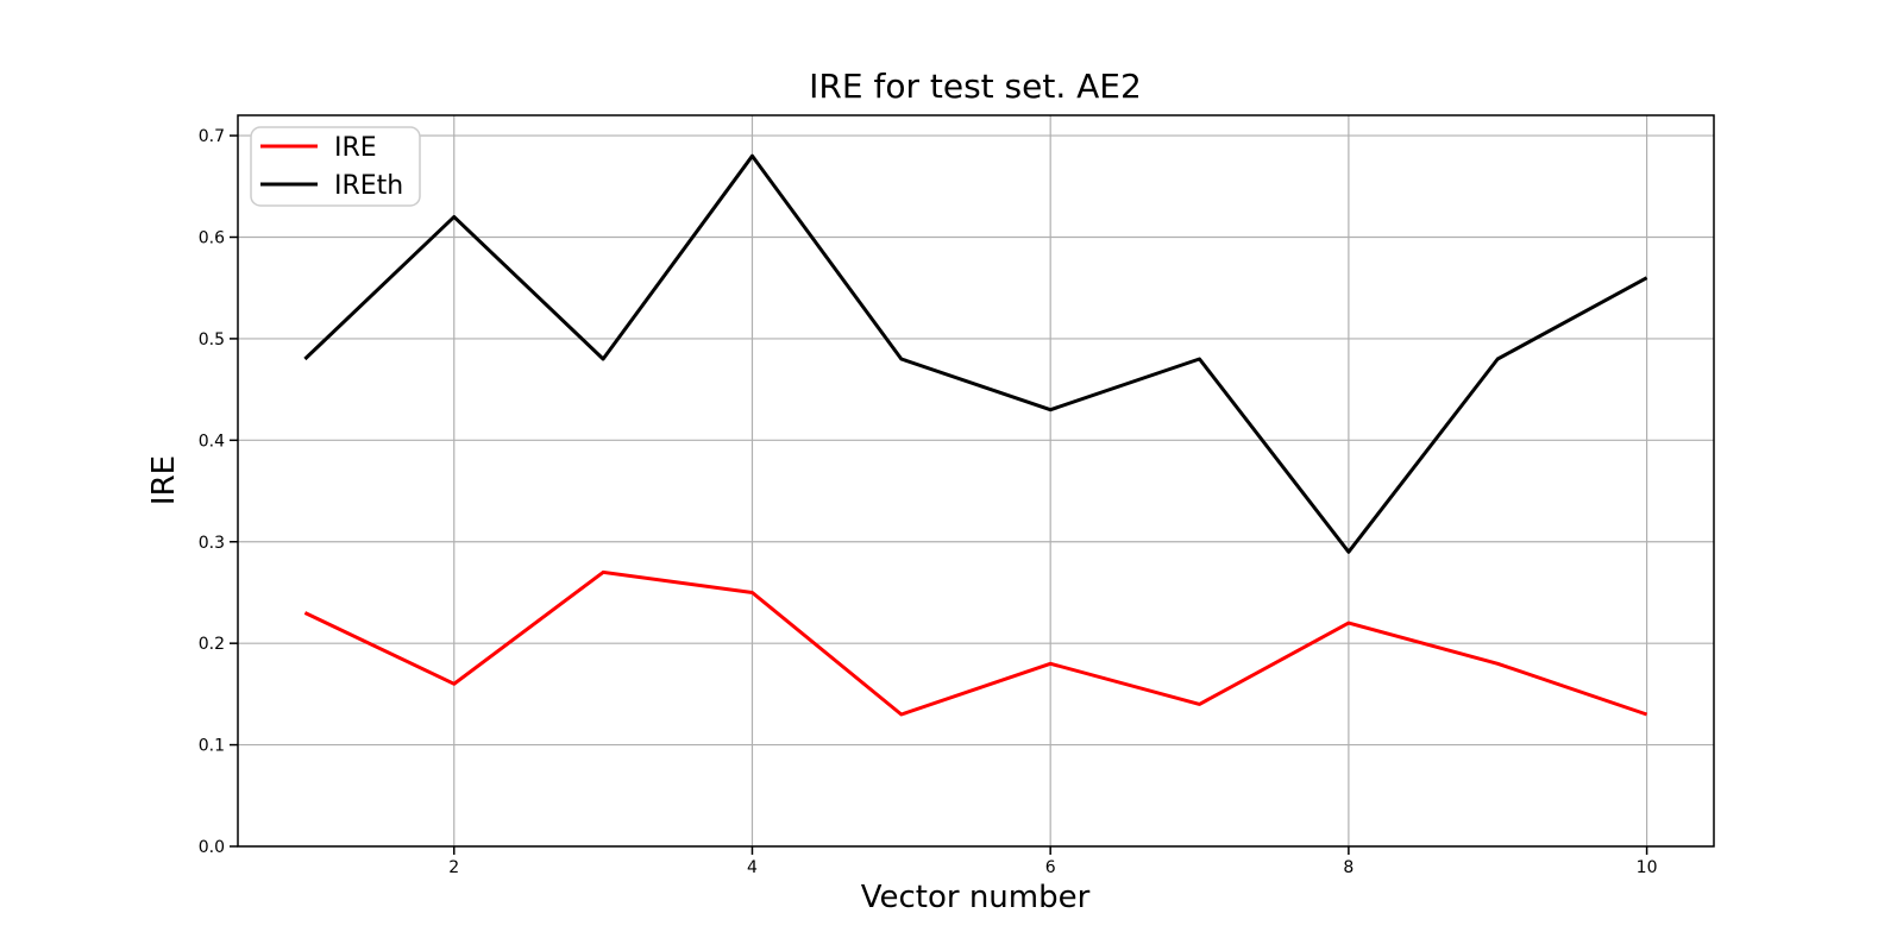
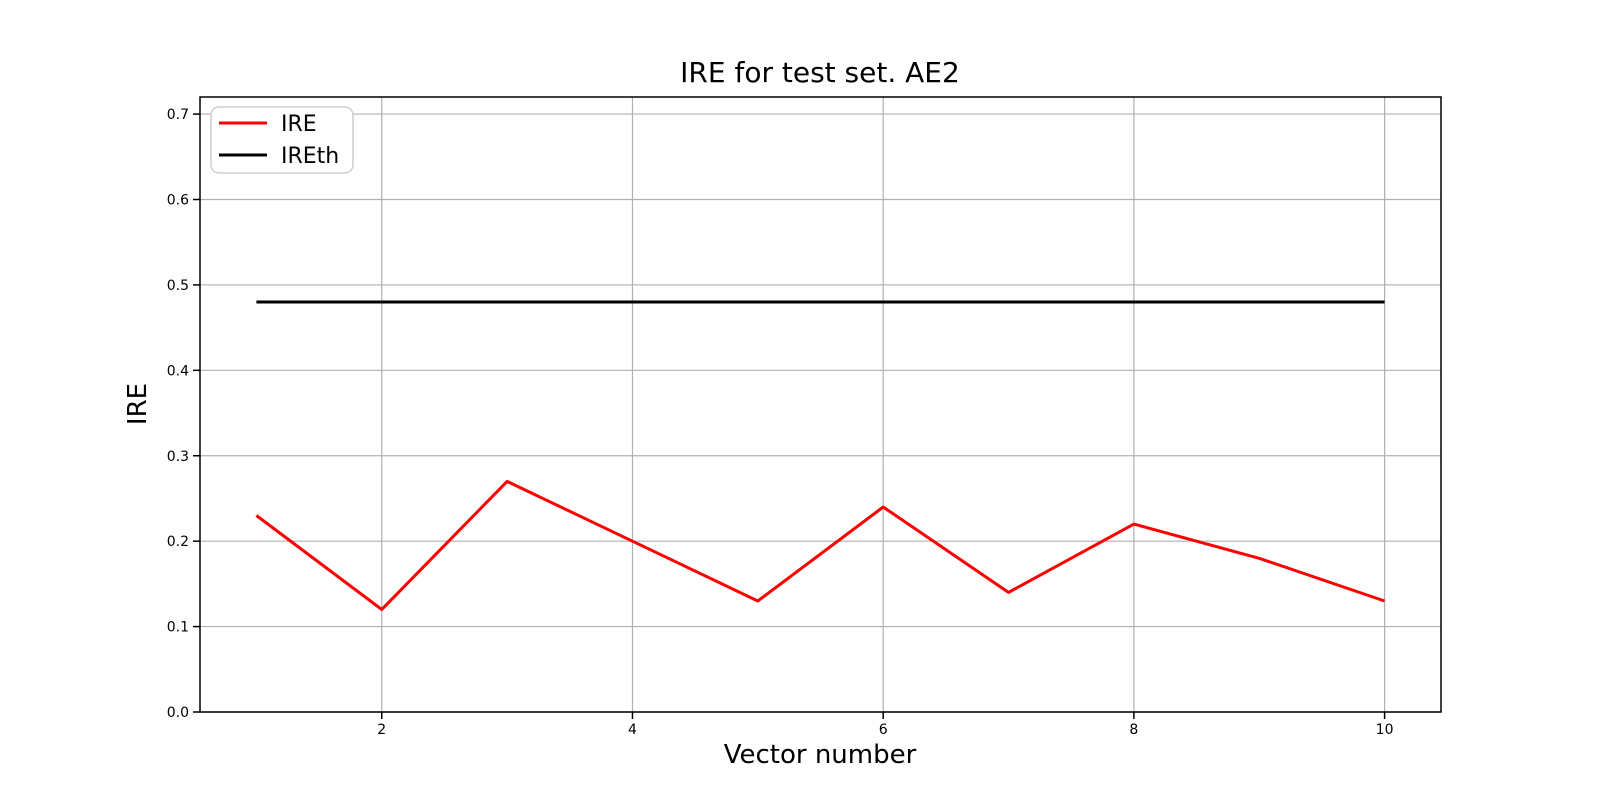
IRE/2: 0.16 -> 0.12
IREth/2: 0.62 -> 0.48
IRE/4: 0.25 -> 0.20
IREth/4: 0.68 -> 0.48
IRE/6: 0.18 -> 0.24
IREth/6: 0.43 -> 0.48
IREth/8: 0.29 -> 0.48
IREth/10: 0.56 -> 0.48
